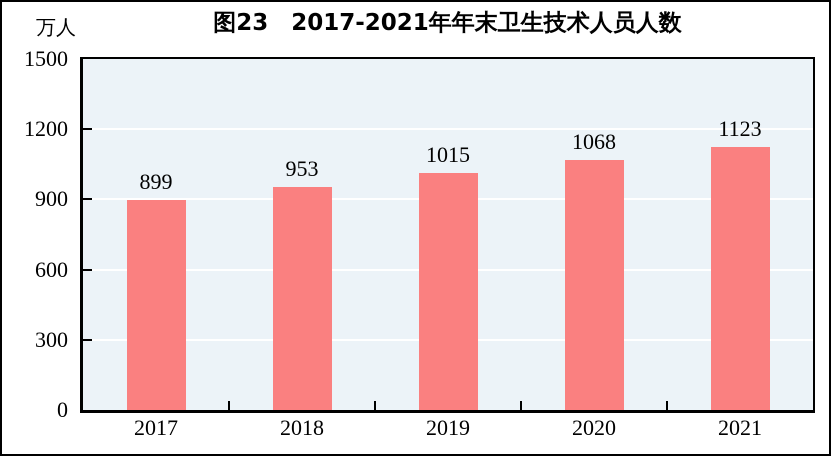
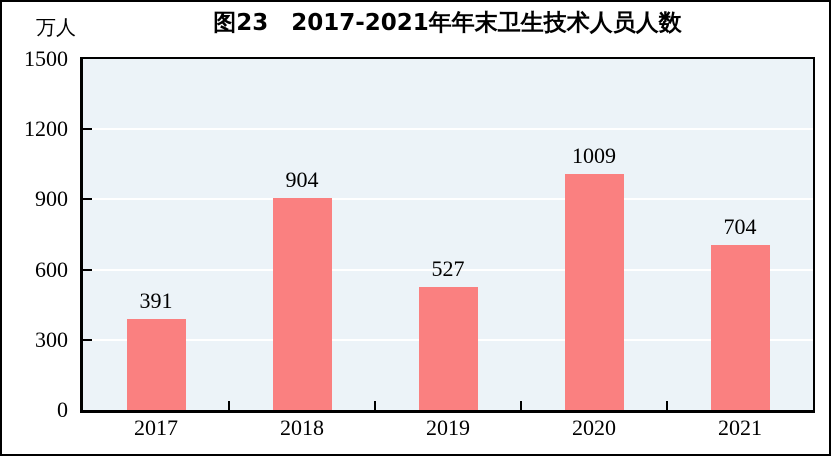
2017: 899 -> 391
2018: 953 -> 904
2019: 1015 -> 527
2020: 1068 -> 1009
2021: 1123 -> 704
